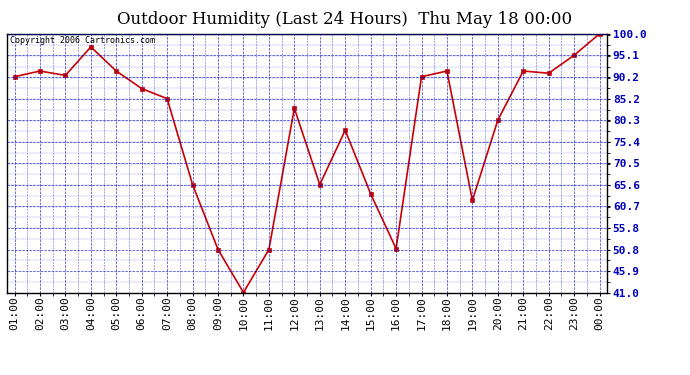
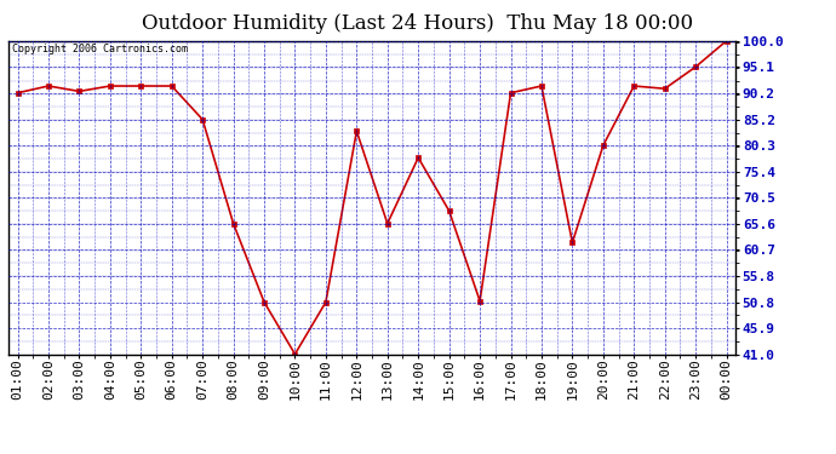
04:00: 97.0 -> 91.5
06:00: 87.5 -> 91.5
15:00: 63.5 -> 68.0
